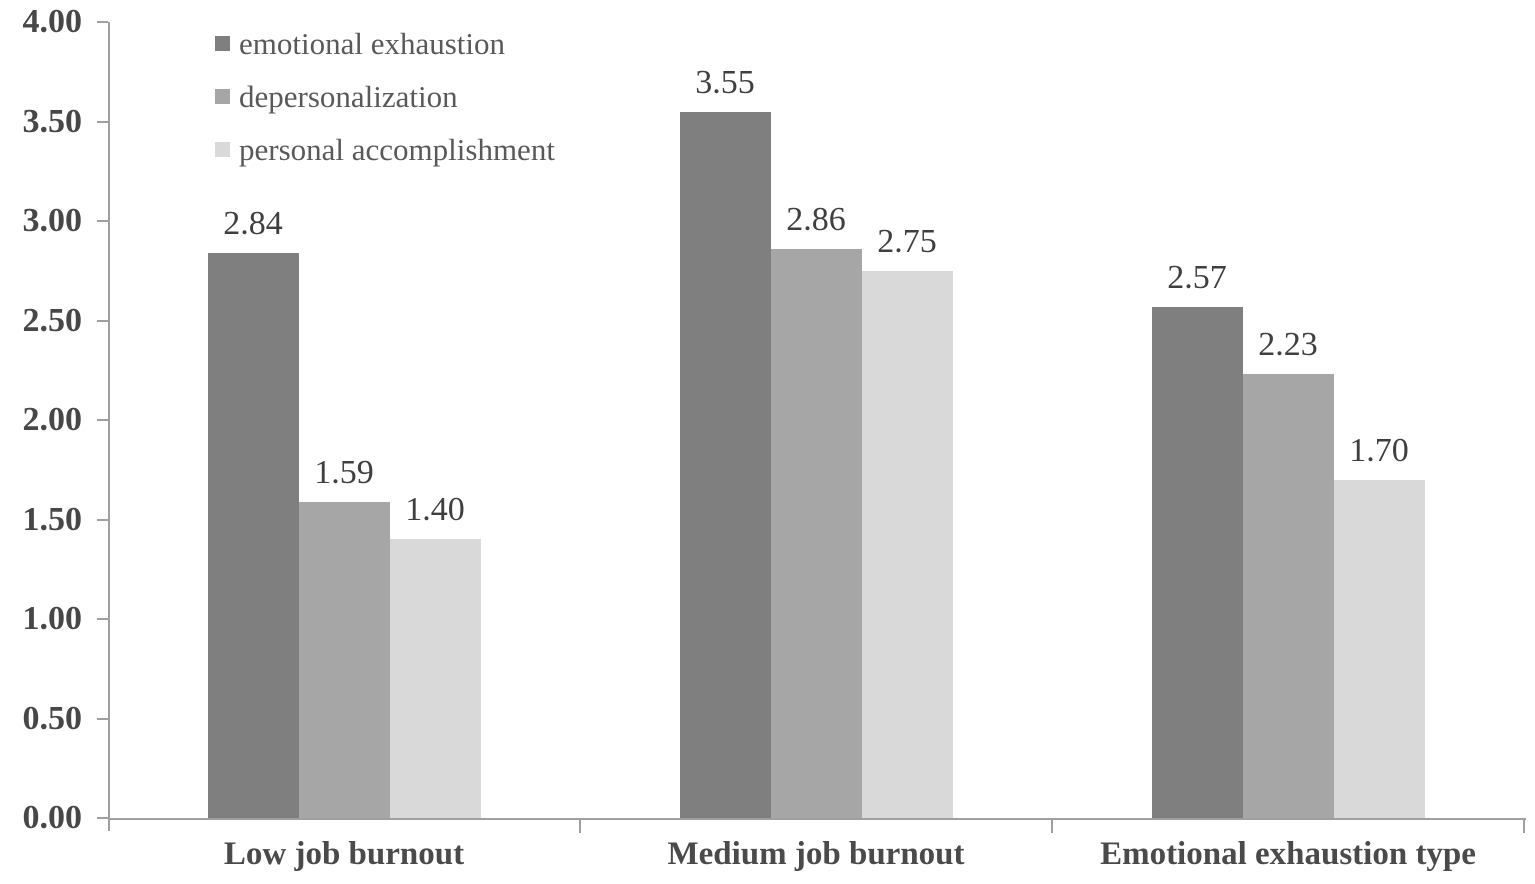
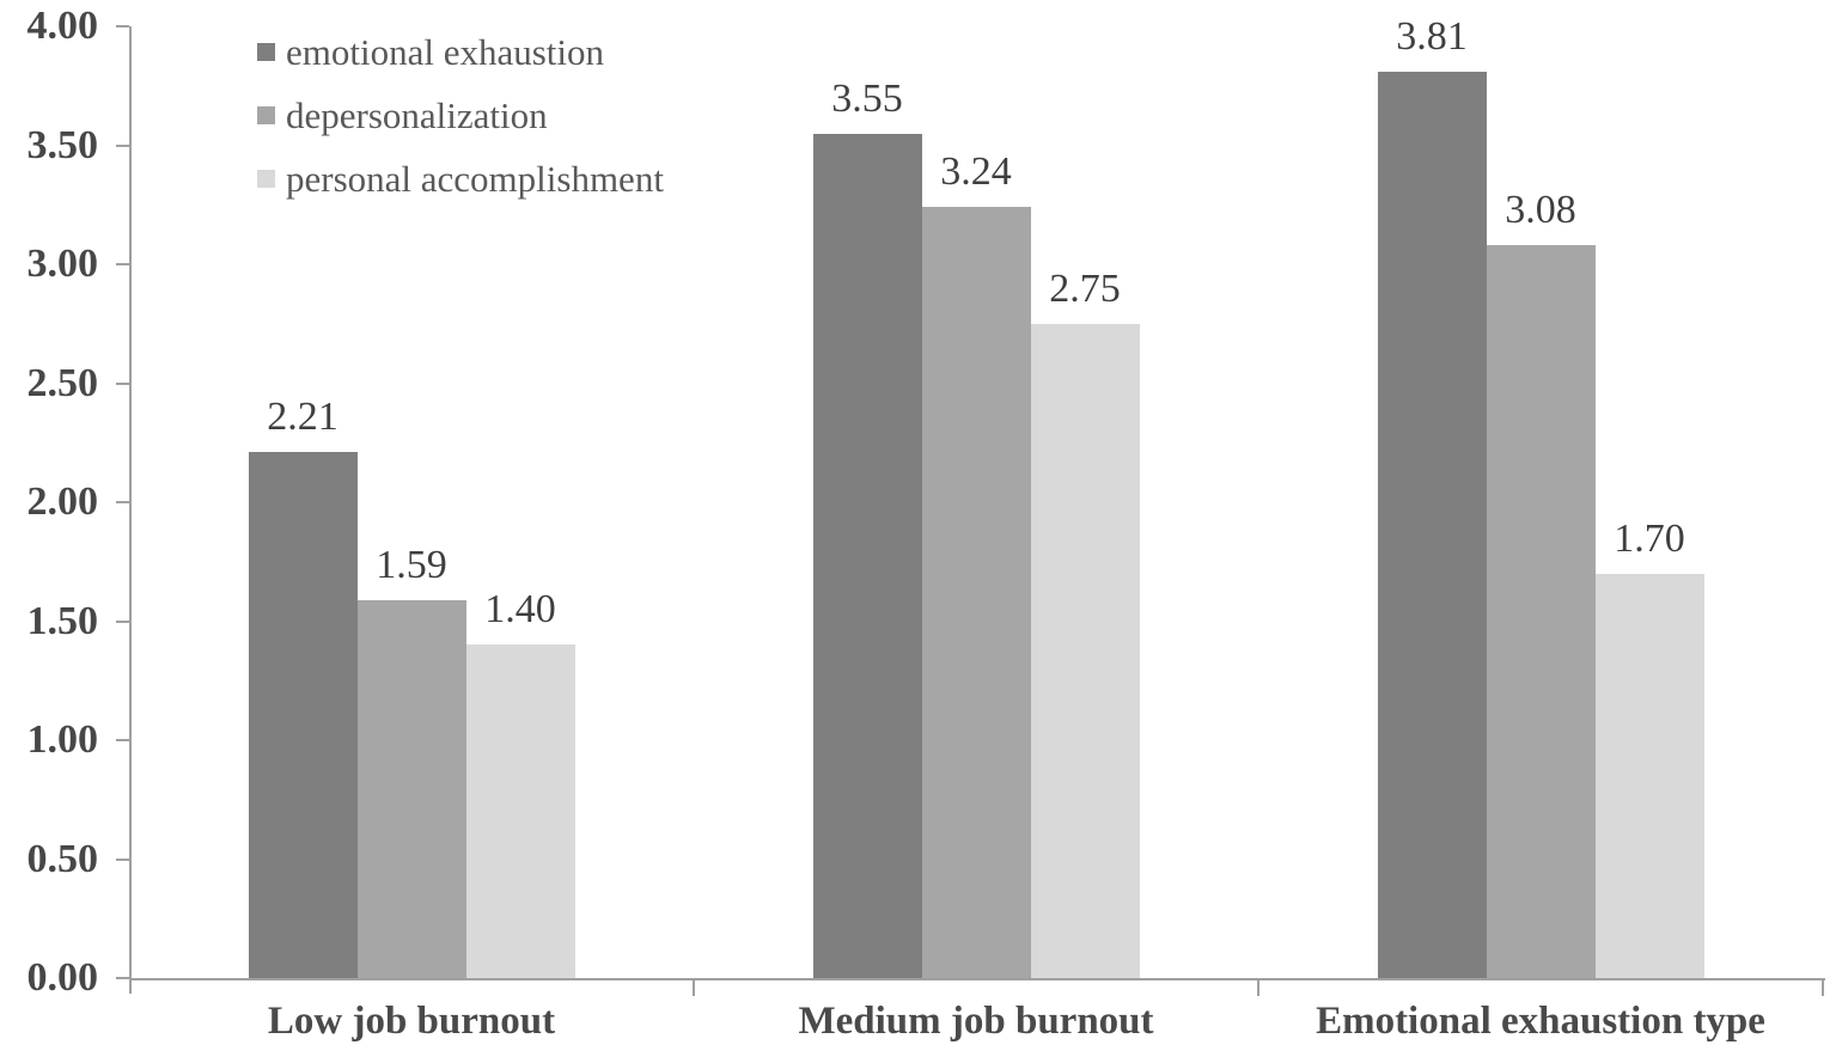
emotional exhaustion/Low job burnout: 2.84 -> 2.21
depersonalization/Medium job burnout: 2.86 -> 3.24
emotional exhaustion/Emotional exhaustion type: 2.57 -> 3.81
depersonalization/Emotional exhaustion type: 2.23 -> 3.08
